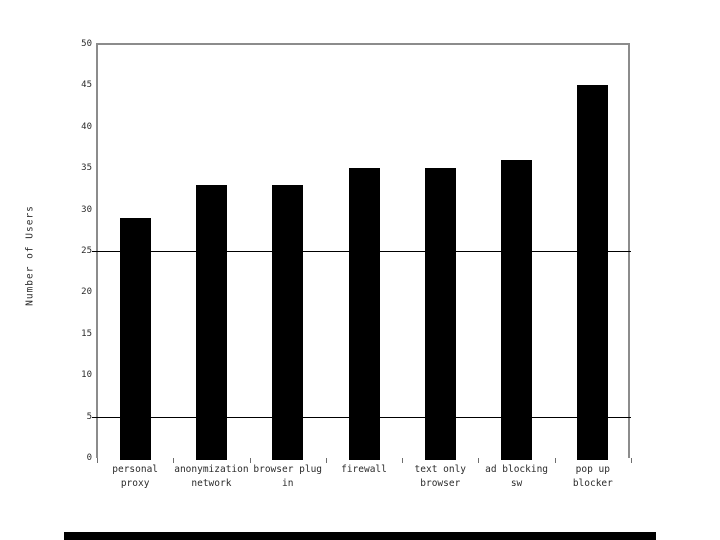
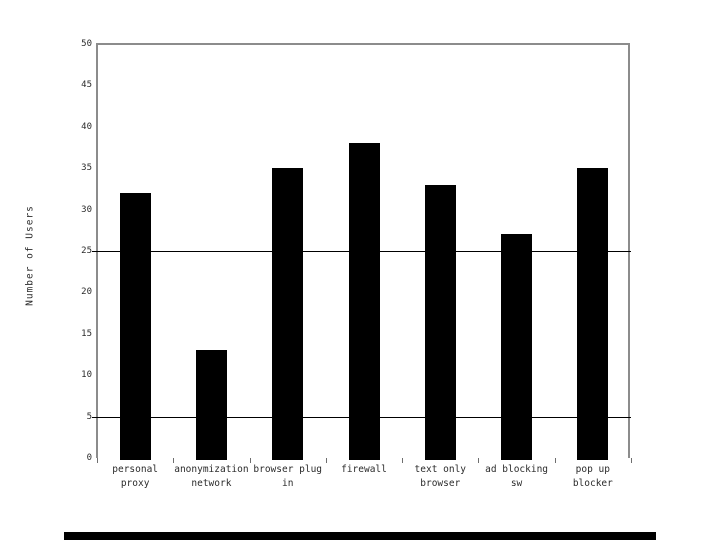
personal proxy: 29 -> 32
anonymization network: 33 -> 13
browser plug in: 33 -> 35
firewall: 35 -> 38
text only browser: 35 -> 33
ad blocking sw: 36 -> 27
pop up blocker: 45 -> 35
